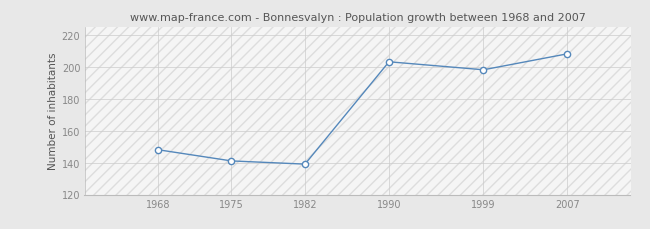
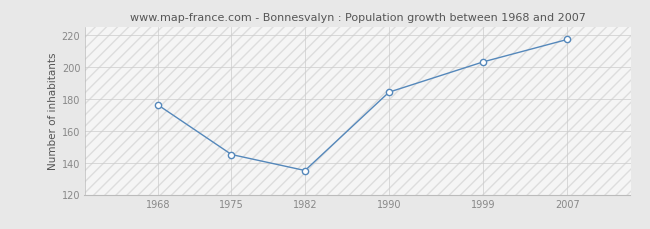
1968: 148 -> 176
1975: 141 -> 145
1982: 139 -> 135
1990: 203 -> 184
1999: 198 -> 203
2007: 208 -> 217
